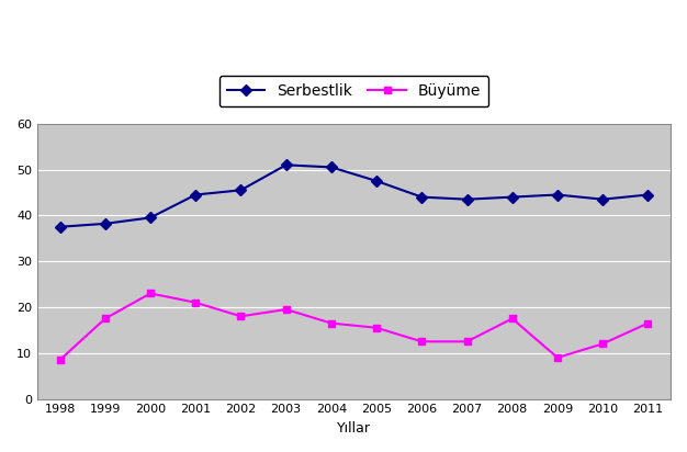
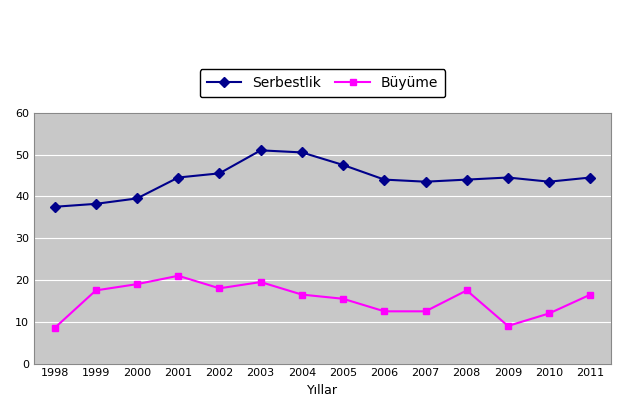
Büyüme/2000: 23.0 -> 19.0
